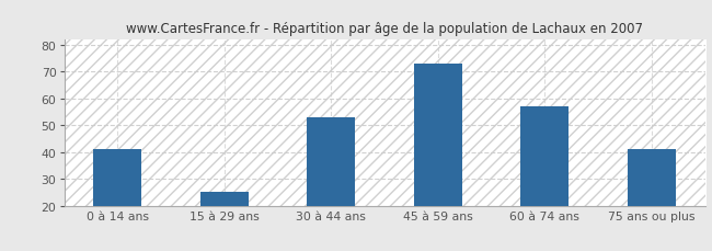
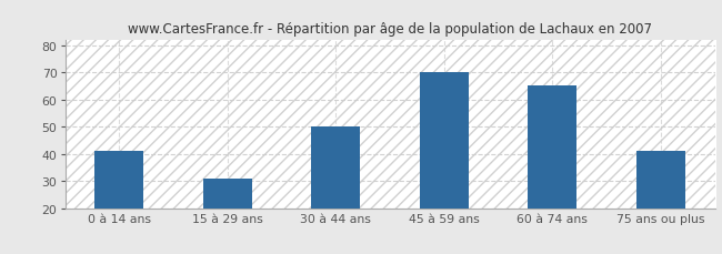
15 à 29 ans: 25 -> 31
30 à 44 ans: 53 -> 50
45 à 59 ans: 73 -> 70
60 à 74 ans: 57 -> 65
